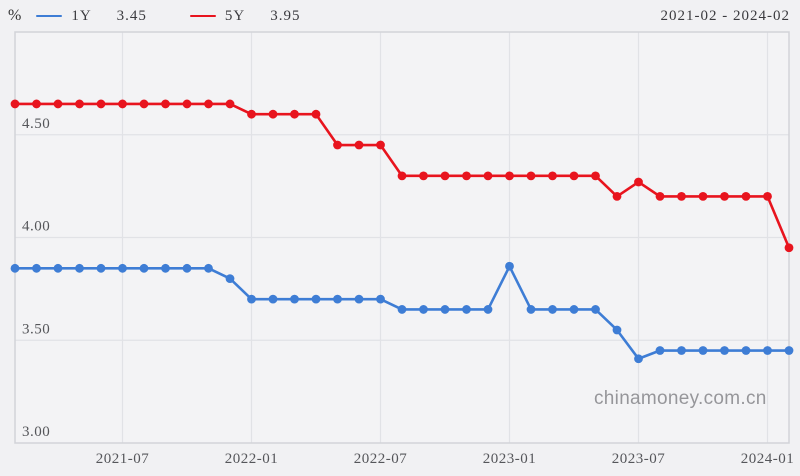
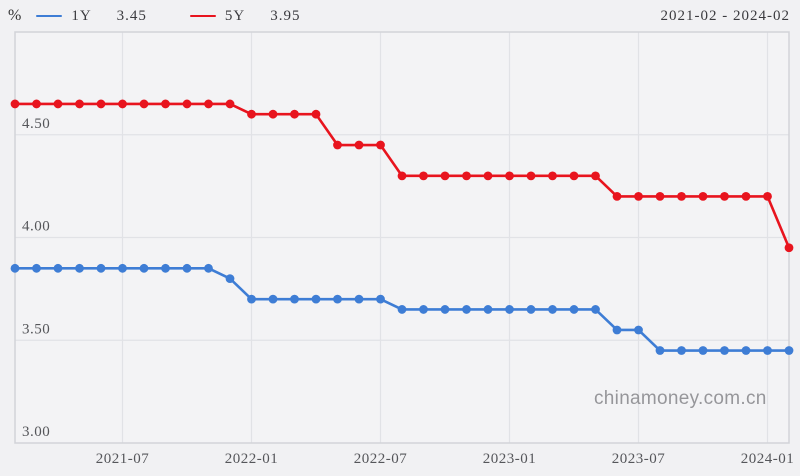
1Y/2023-01: 3.86 -> 3.65
1Y/2023-07: 3.41 -> 3.55
5Y/2023-07: 4.27 -> 4.20
